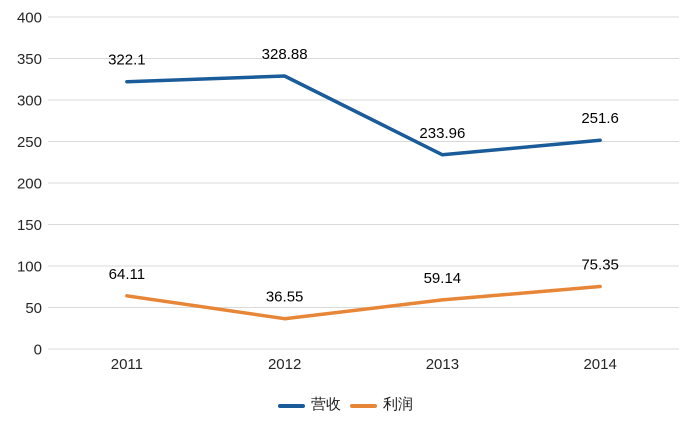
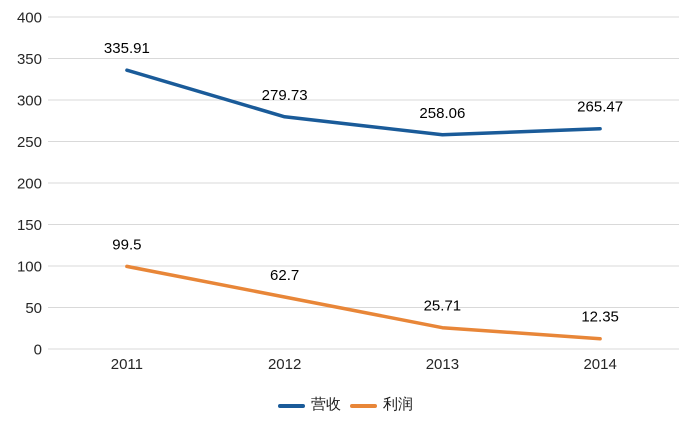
营收/2011: 322.1 -> 335.91
利润/2011: 64.11 -> 99.5
营收/2012: 328.88 -> 279.73
利润/2012: 36.55 -> 62.7
营收/2013: 233.96 -> 258.06
利润/2013: 59.14 -> 25.71
营收/2014: 251.6 -> 265.47
利润/2014: 75.35 -> 12.35
